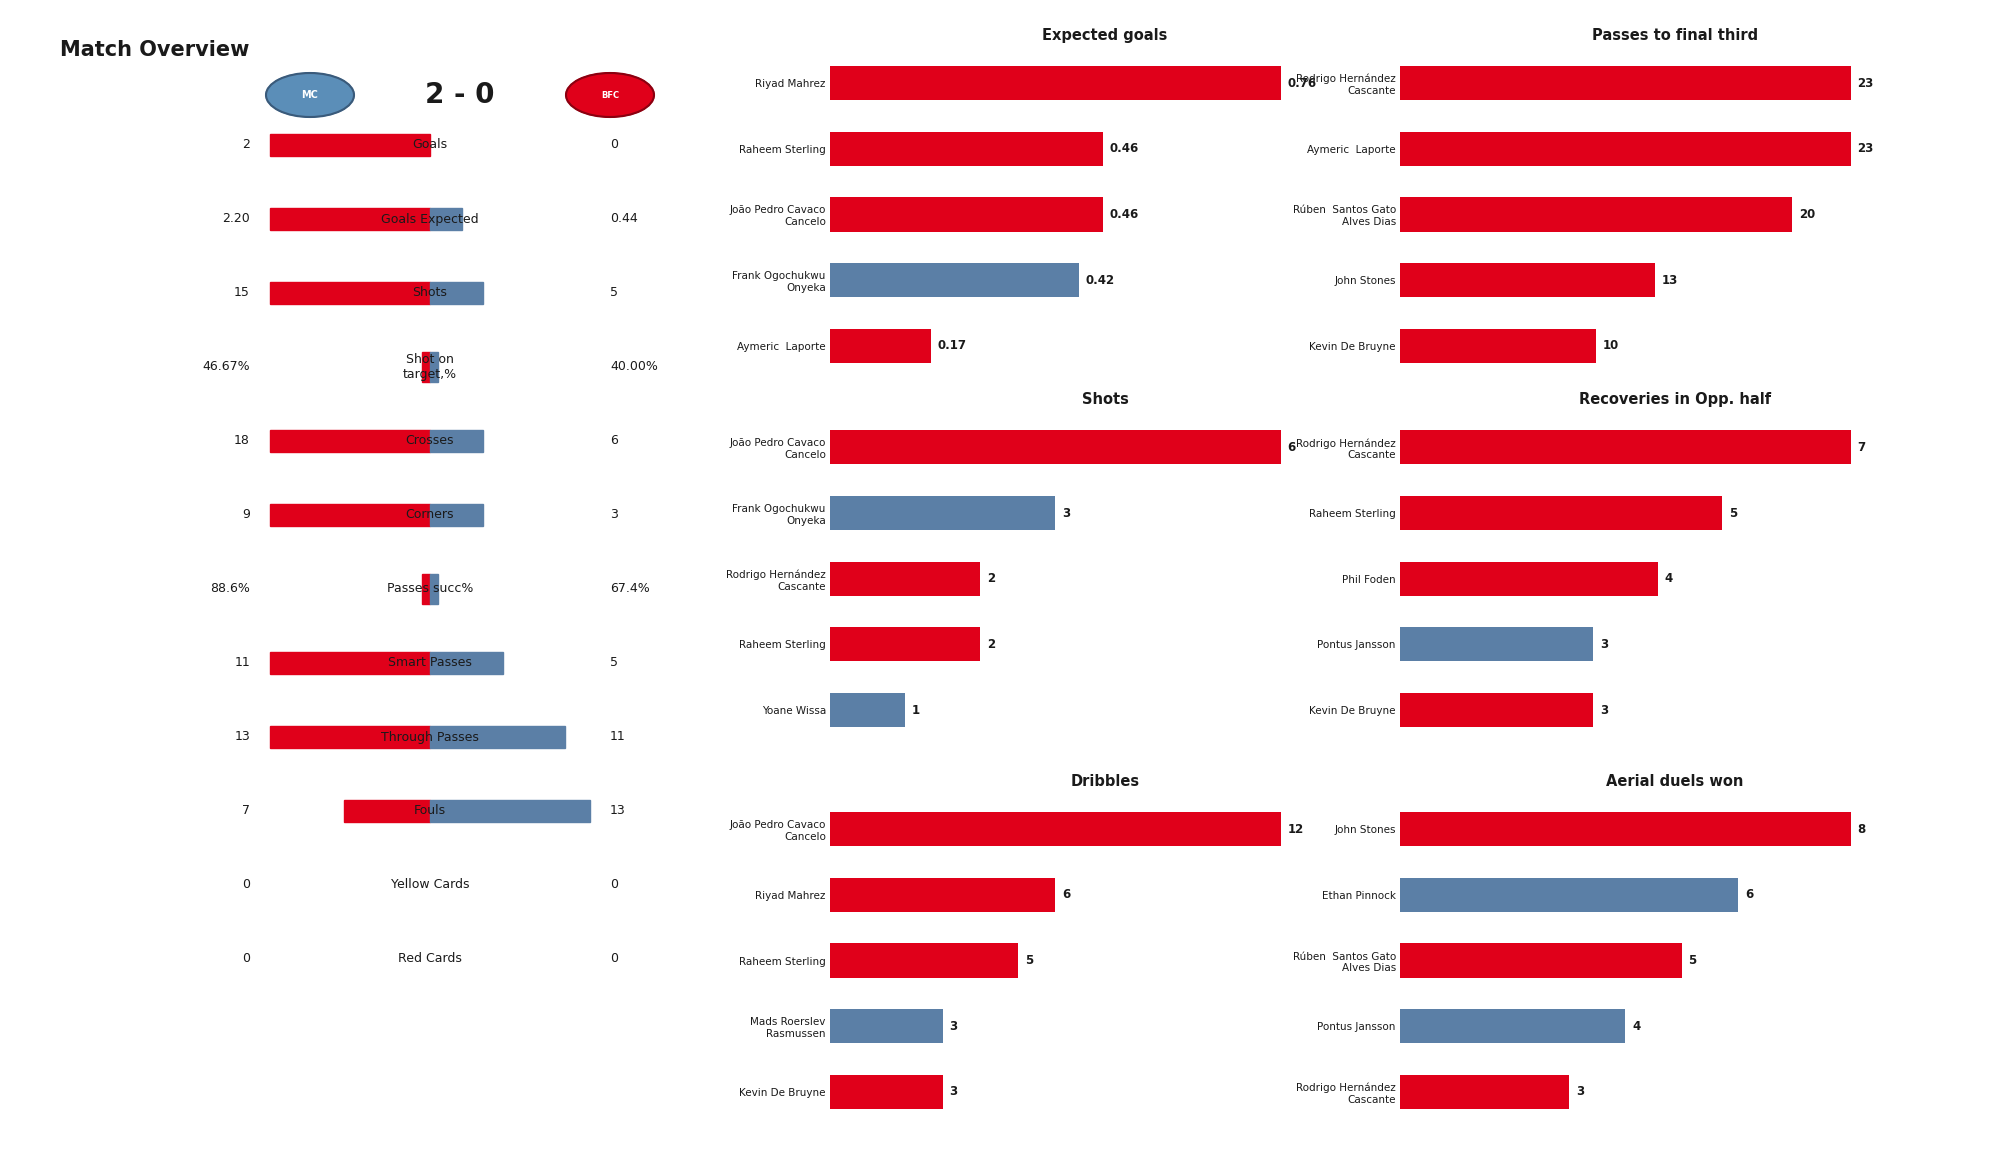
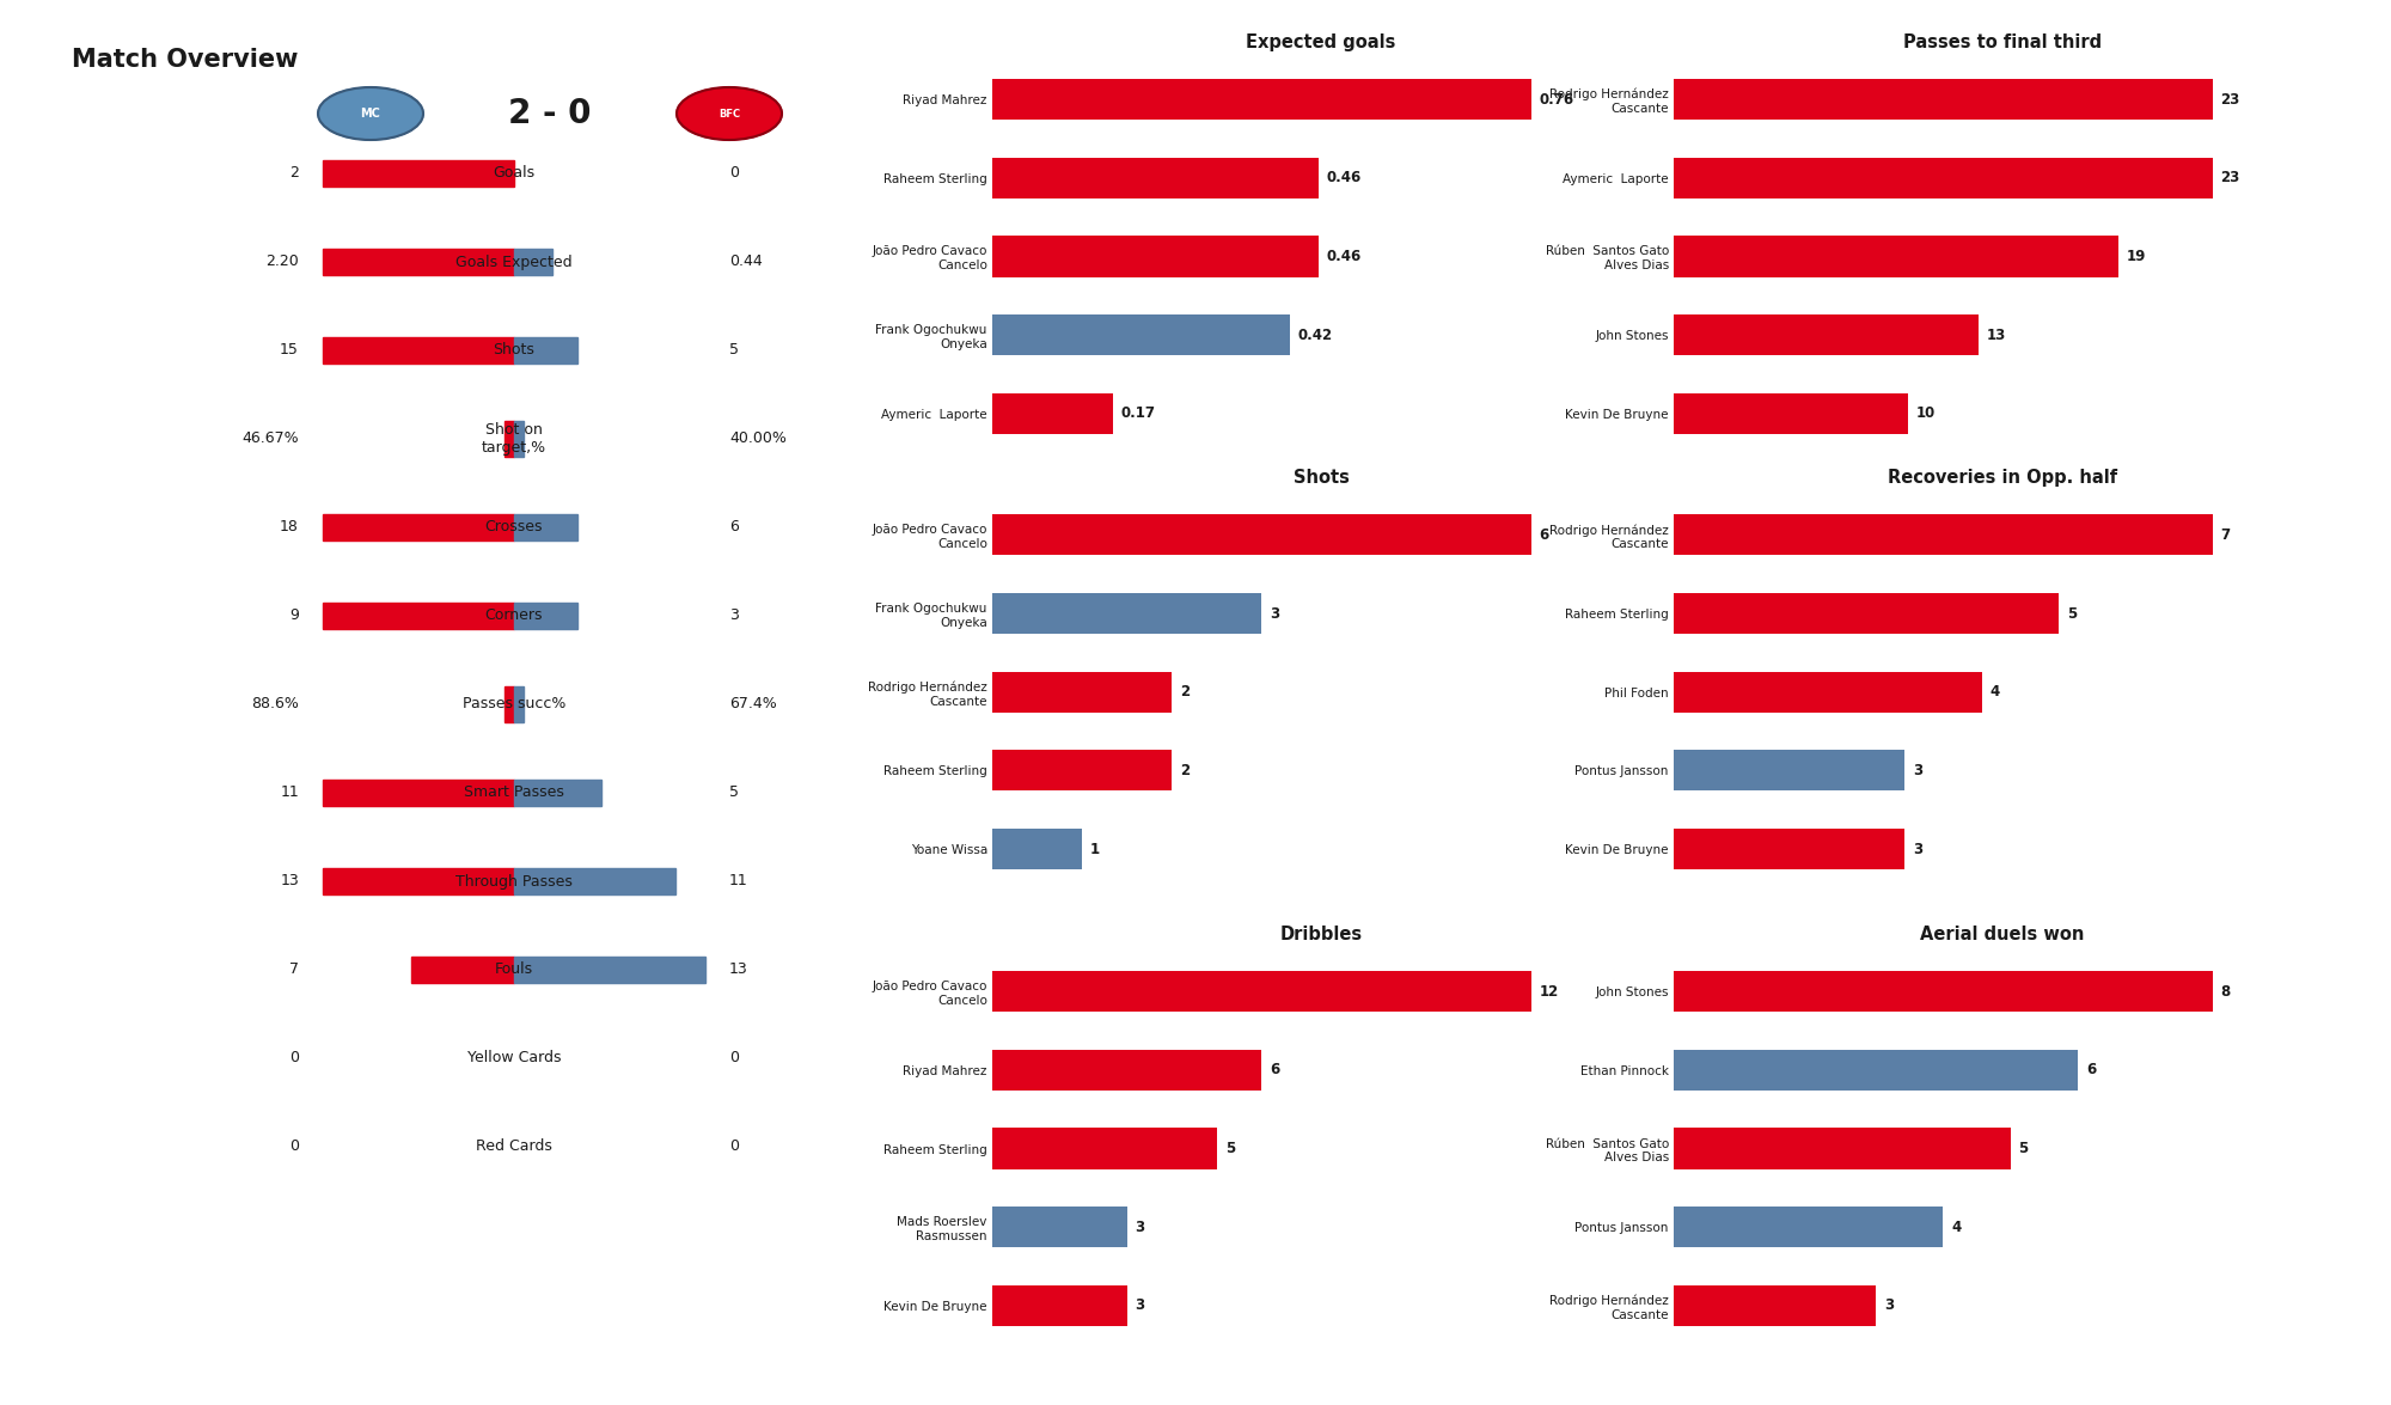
Passes to final third/Rúben Santos Gato Alves Dias: 20 -> 19
